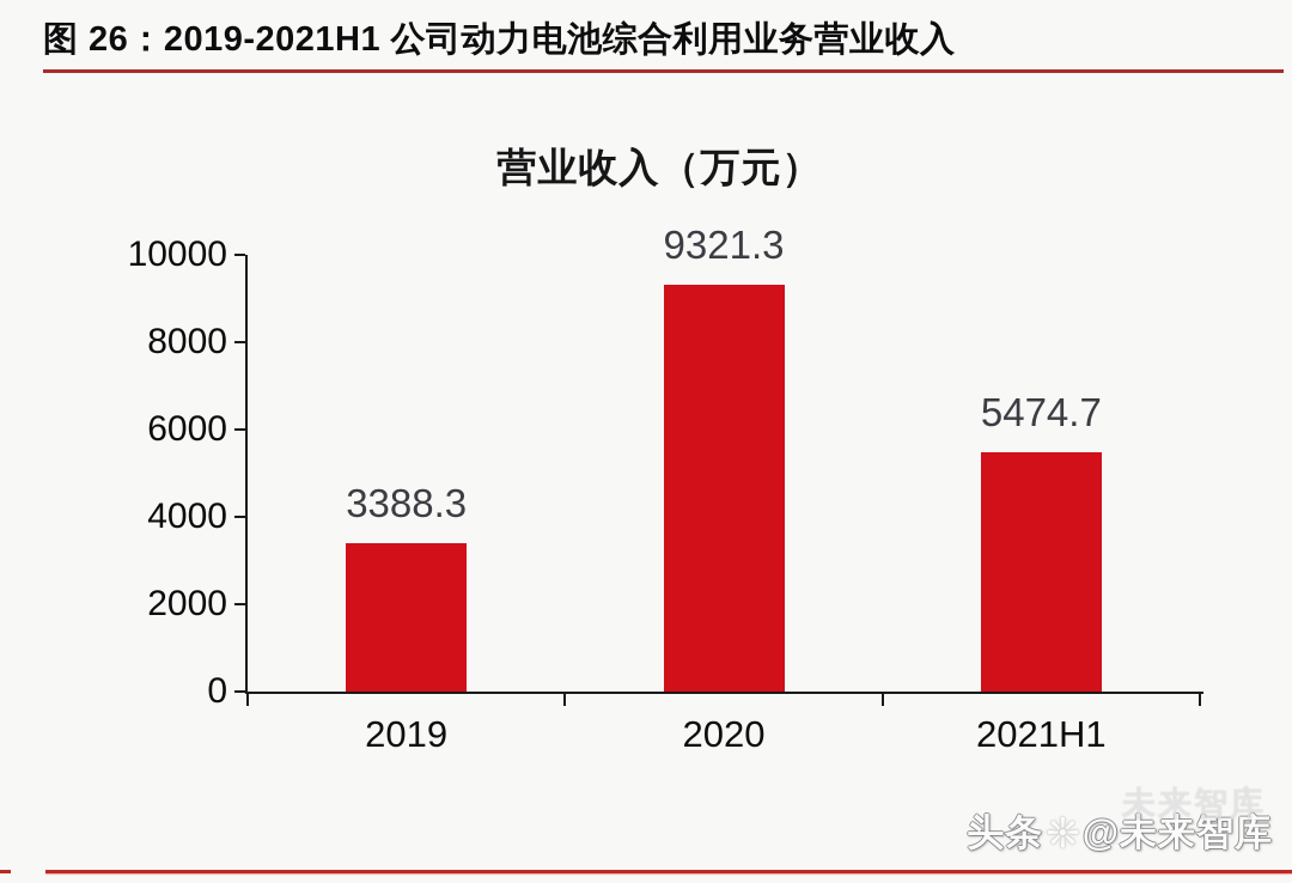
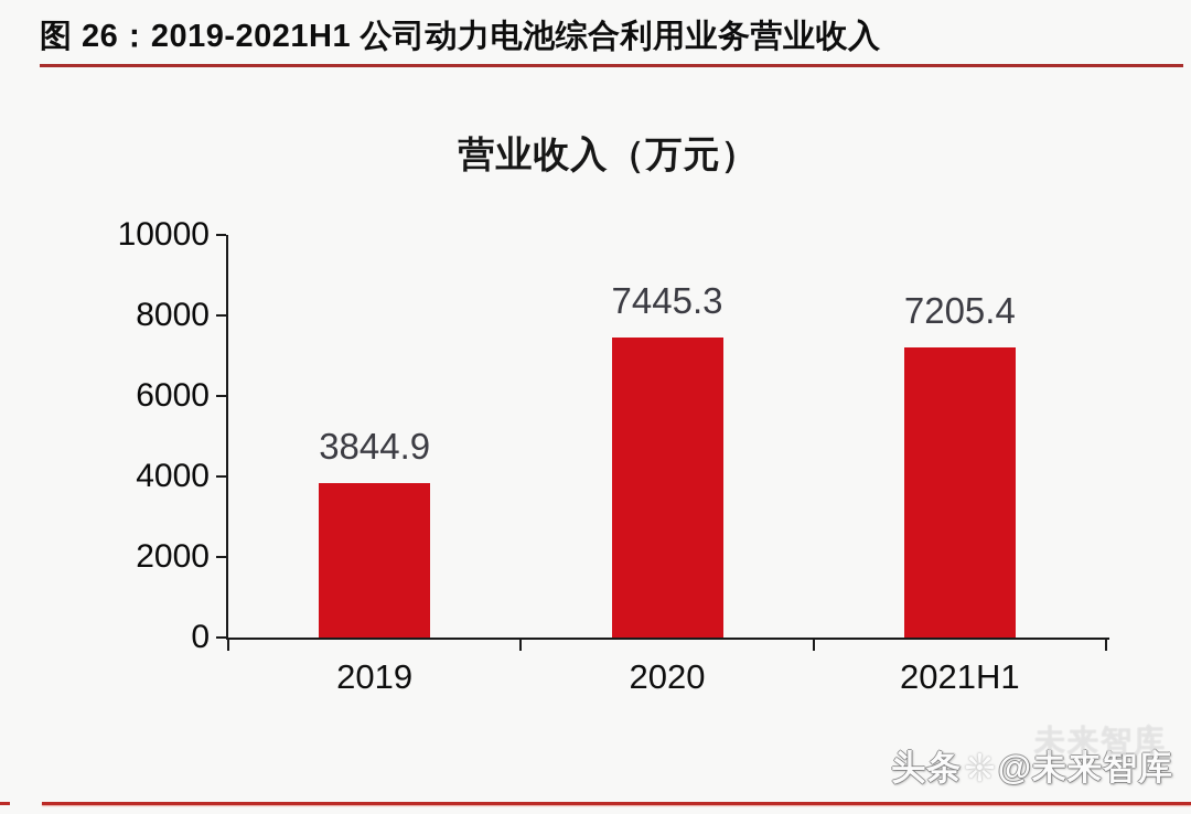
2019: 3388.3 -> 3844.9
2020: 9321.3 -> 7445.3
2021H1: 5474.7 -> 7205.4
